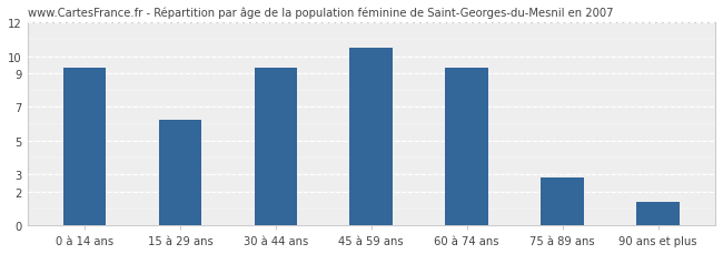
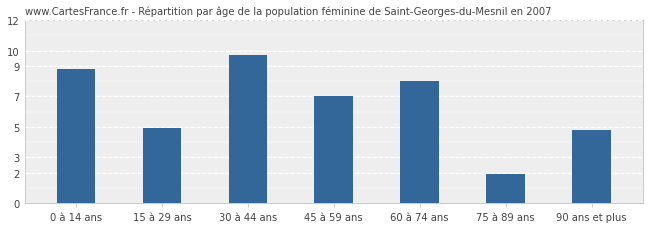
0 à 14 ans: 9.3 -> 8.8
15 à 29 ans: 6.2 -> 4.9
30 à 44 ans: 9.3 -> 9.7
45 à 59 ans: 10.5 -> 7.0
60 à 74 ans: 9.3 -> 8.0
75 à 89 ans: 2.8 -> 1.9
90 ans et plus: 1.4 -> 4.8
